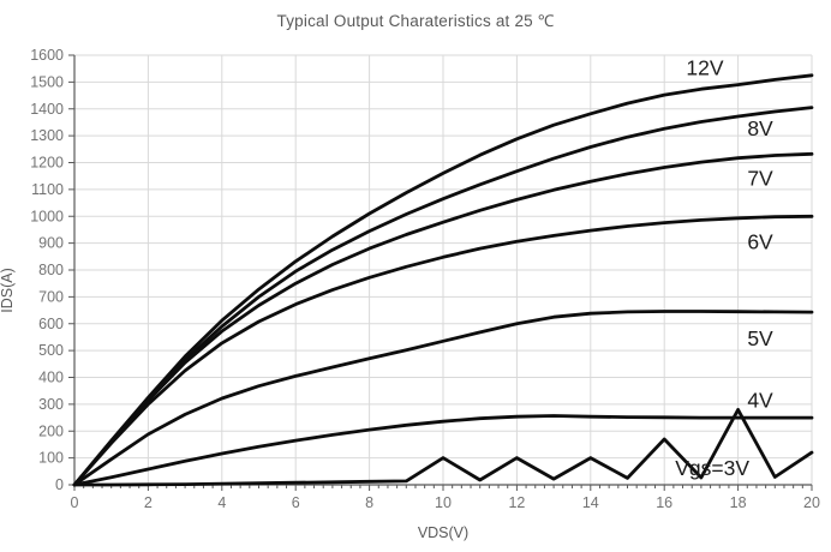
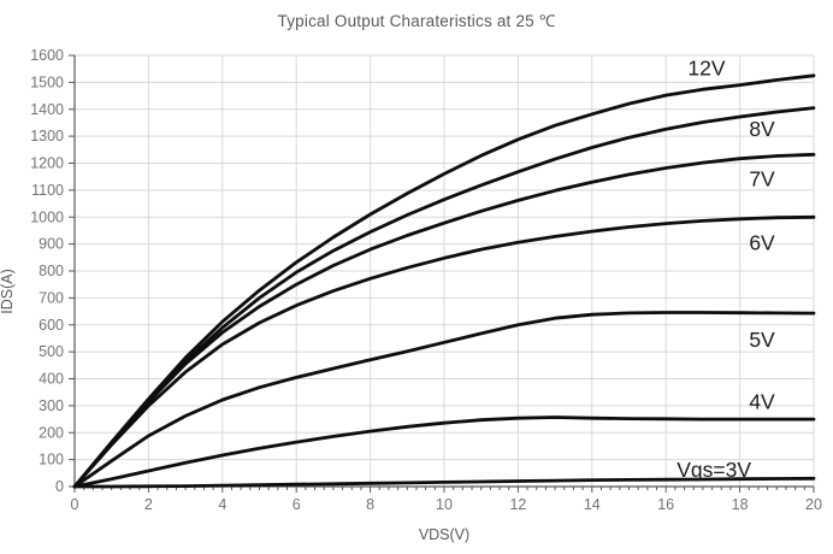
Vgs=3V/10: 100 -> 20
Vgs=3V/12: 100 -> 20
Vgs=3V/14: 100 -> 20
Vgs=3V/16: 170 -> 30
Vgs=3V/18: 280 -> 30
Vgs=3V/20: 120 -> 30
